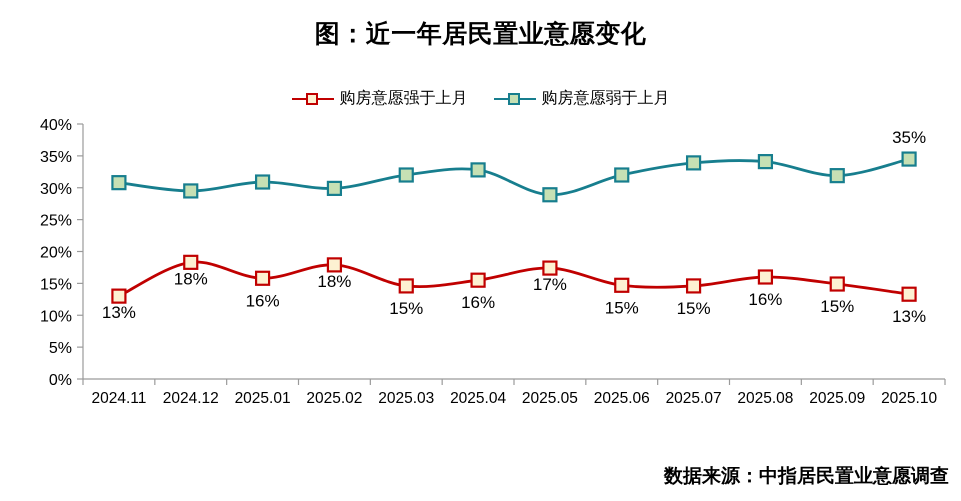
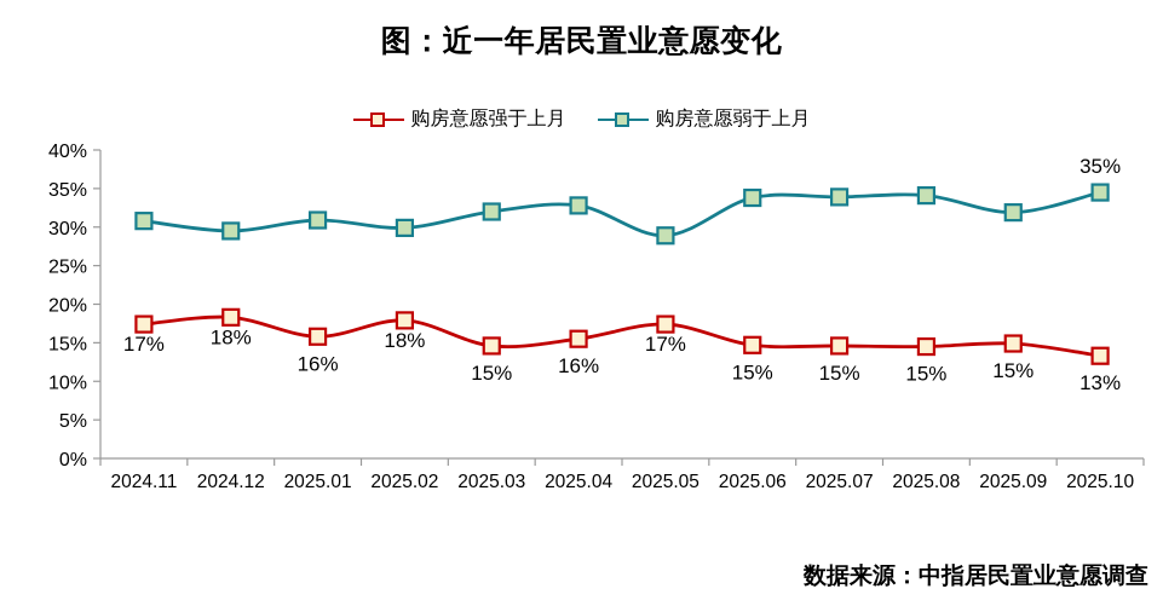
购房意愿强于上月/2024.11: 13% -> 17%
购房意愿弱于上月/2025.06: 32% -> 34%
购房意愿强于上月/2025.08: 16% -> 15%
